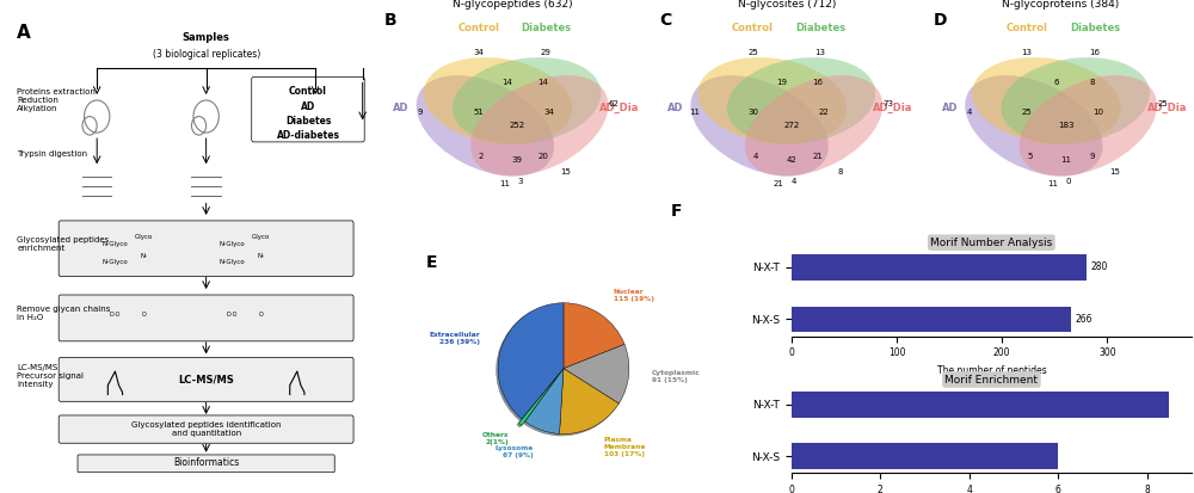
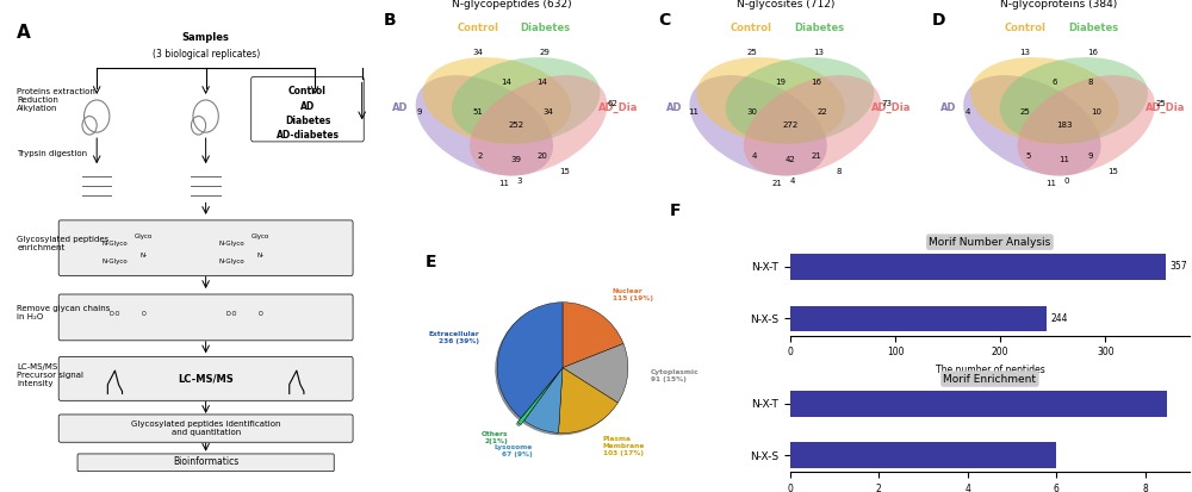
Morif Number Analysis/N-X-T: 280 -> 357
Morif Number Analysis/N-X-S: 266 -> 244
